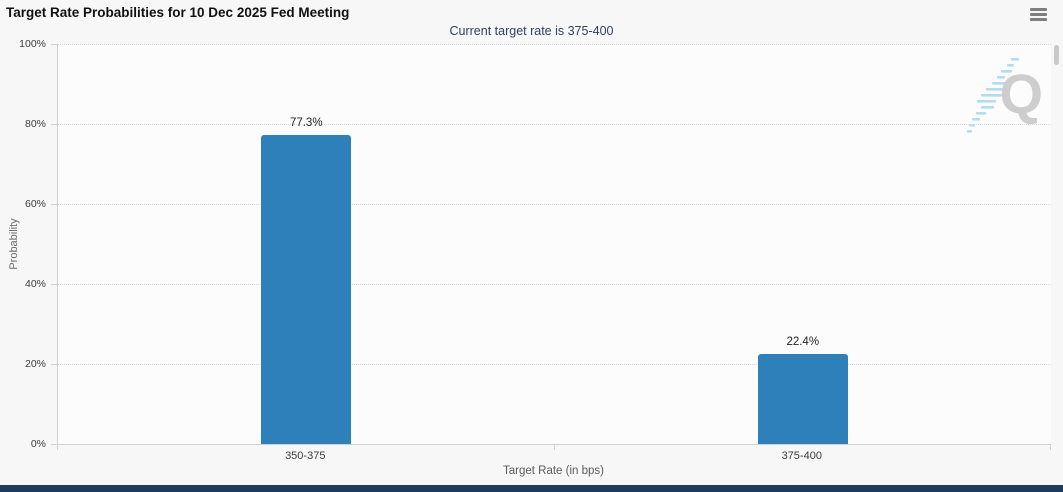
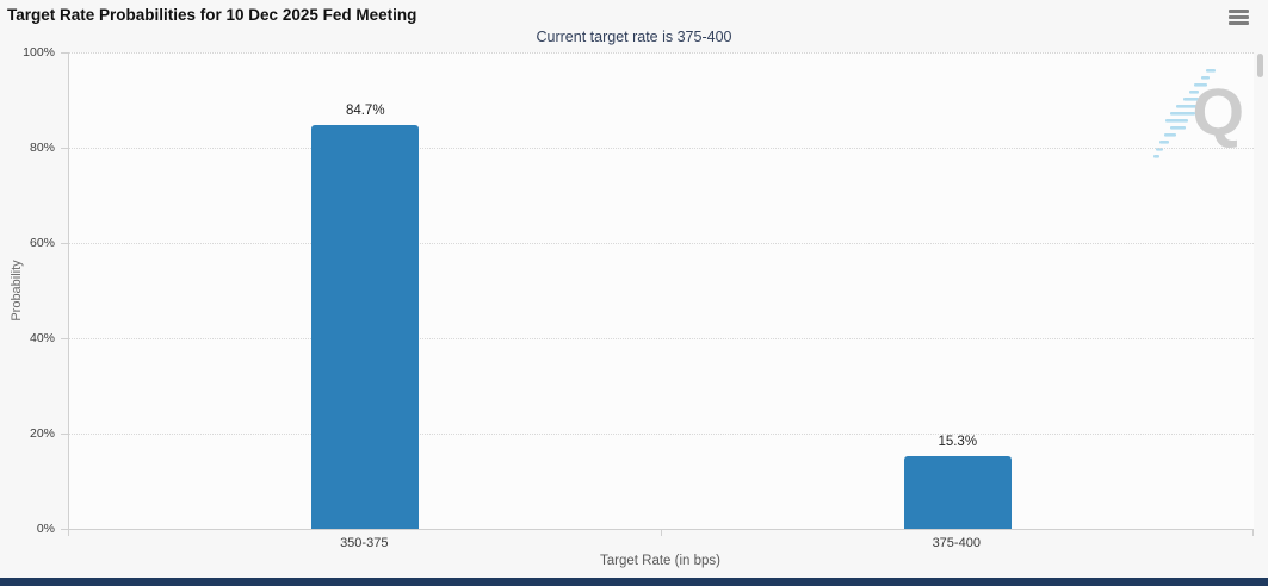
350-375: 77.3% -> 84.7%
375-400: 22.4% -> 15.3%
